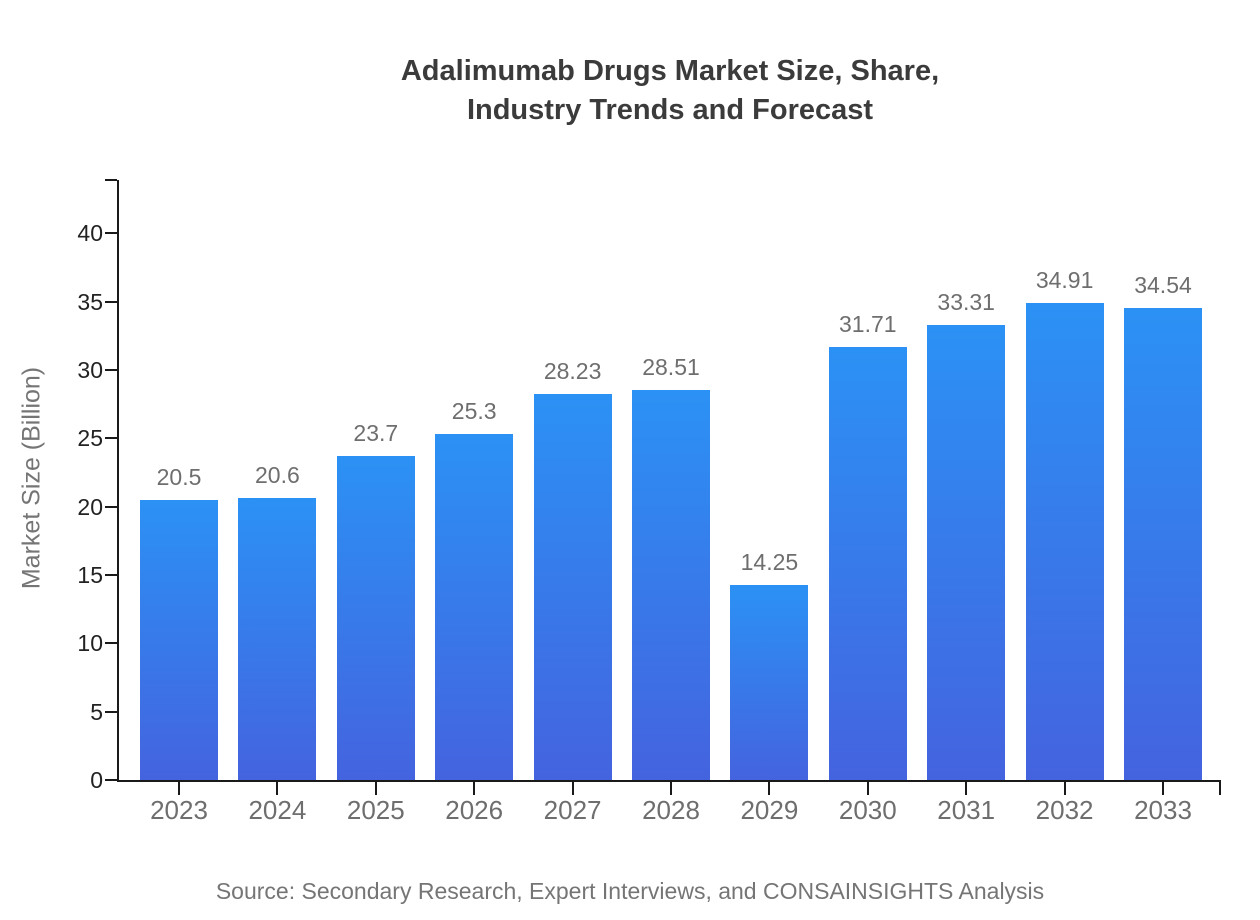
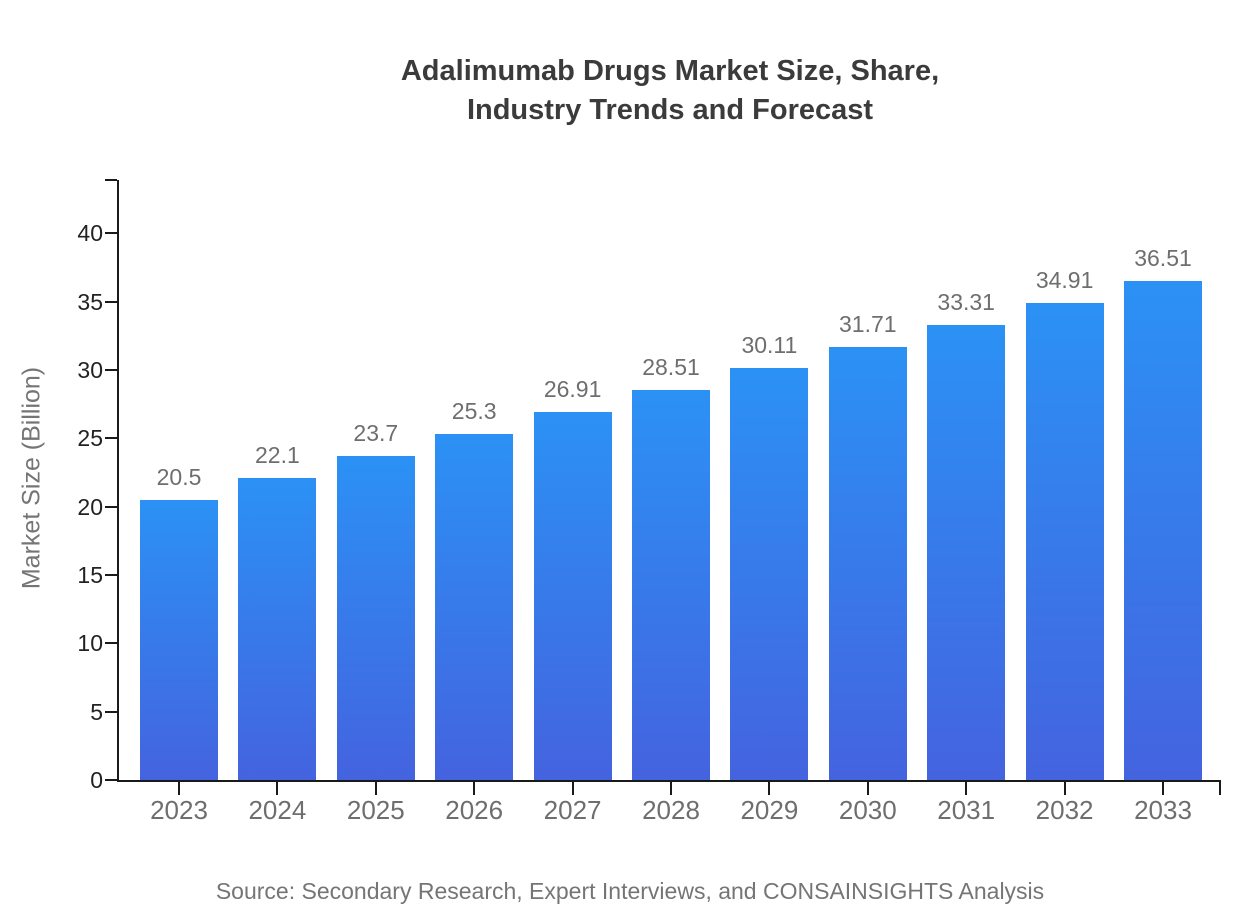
2024: 20.6 -> 22.1
2027: 28.23 -> 26.91
2029: 14.25 -> 30.11
2033: 34.54 -> 36.51
